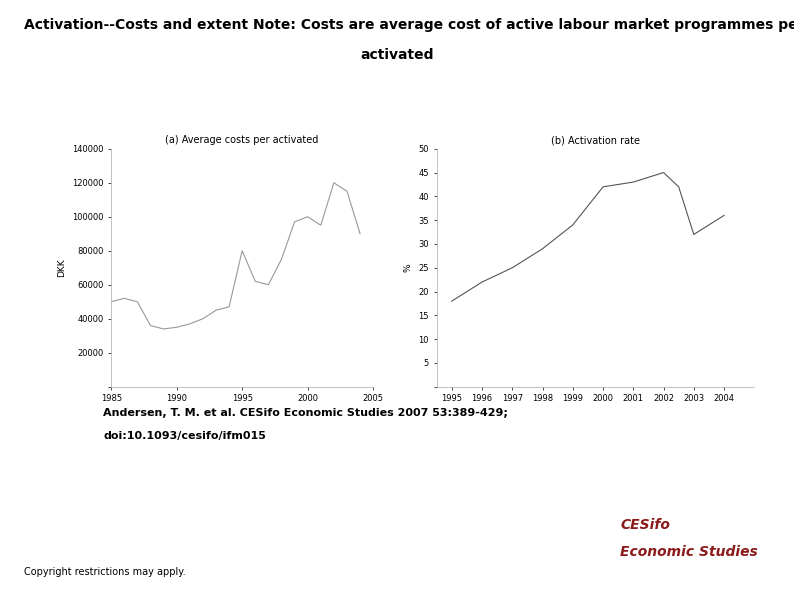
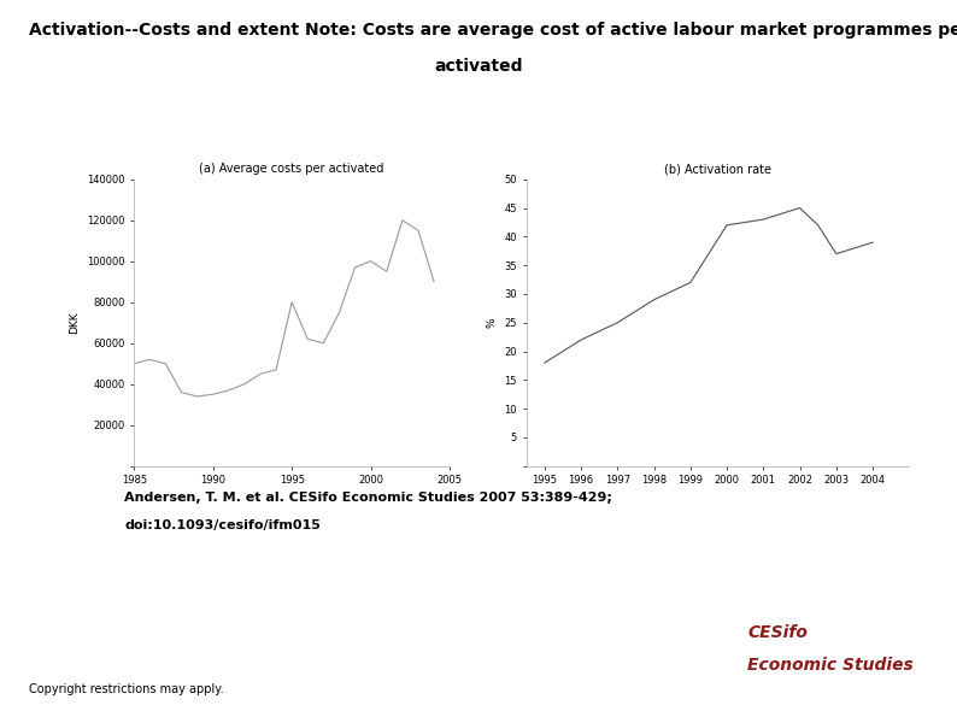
(b) Activation rate/1999: 34 -> 32
(b) Activation rate/2003: 32 -> 37
(b) Activation rate/2004: 36 -> 39
